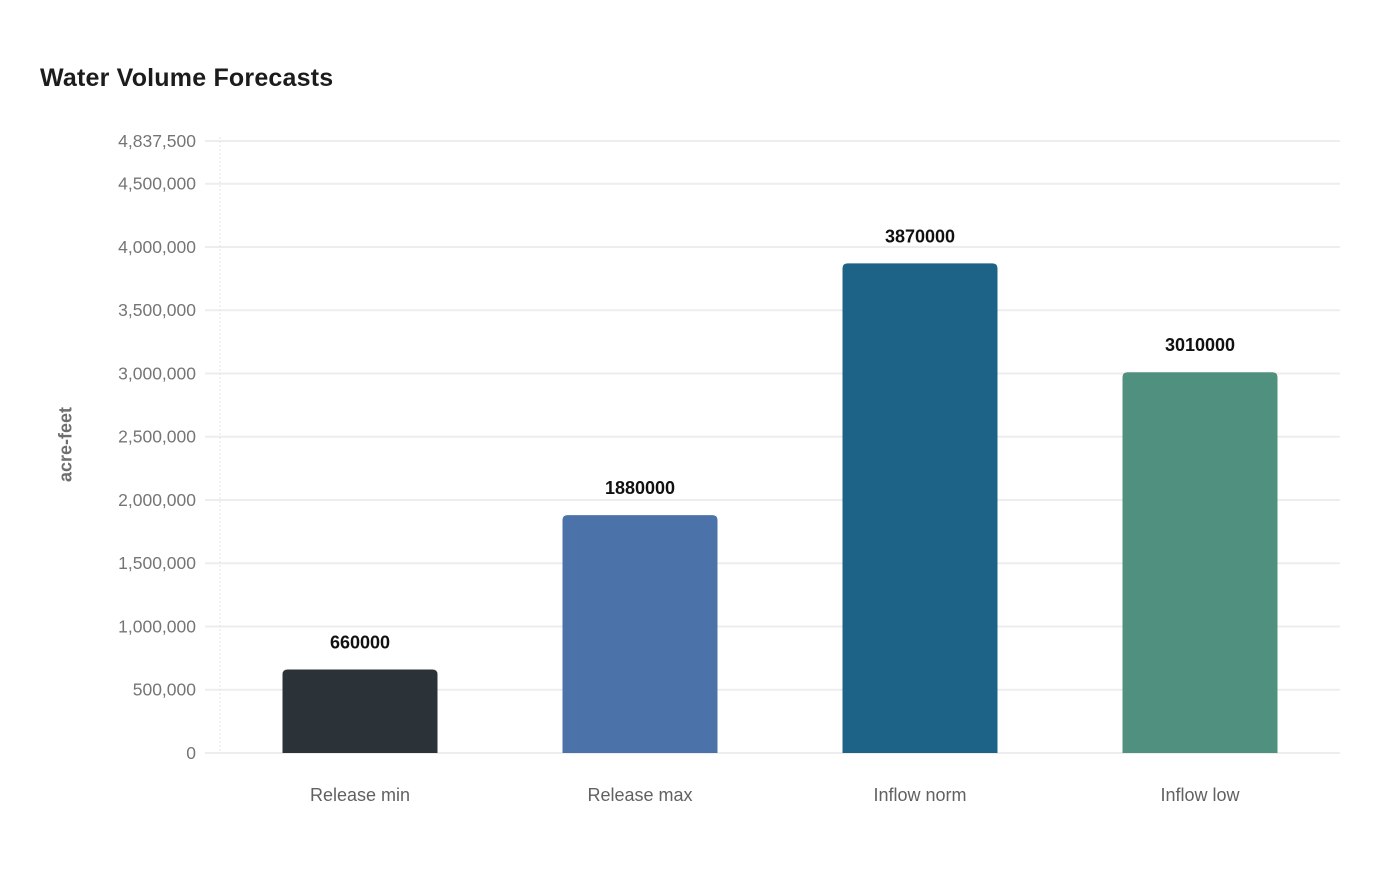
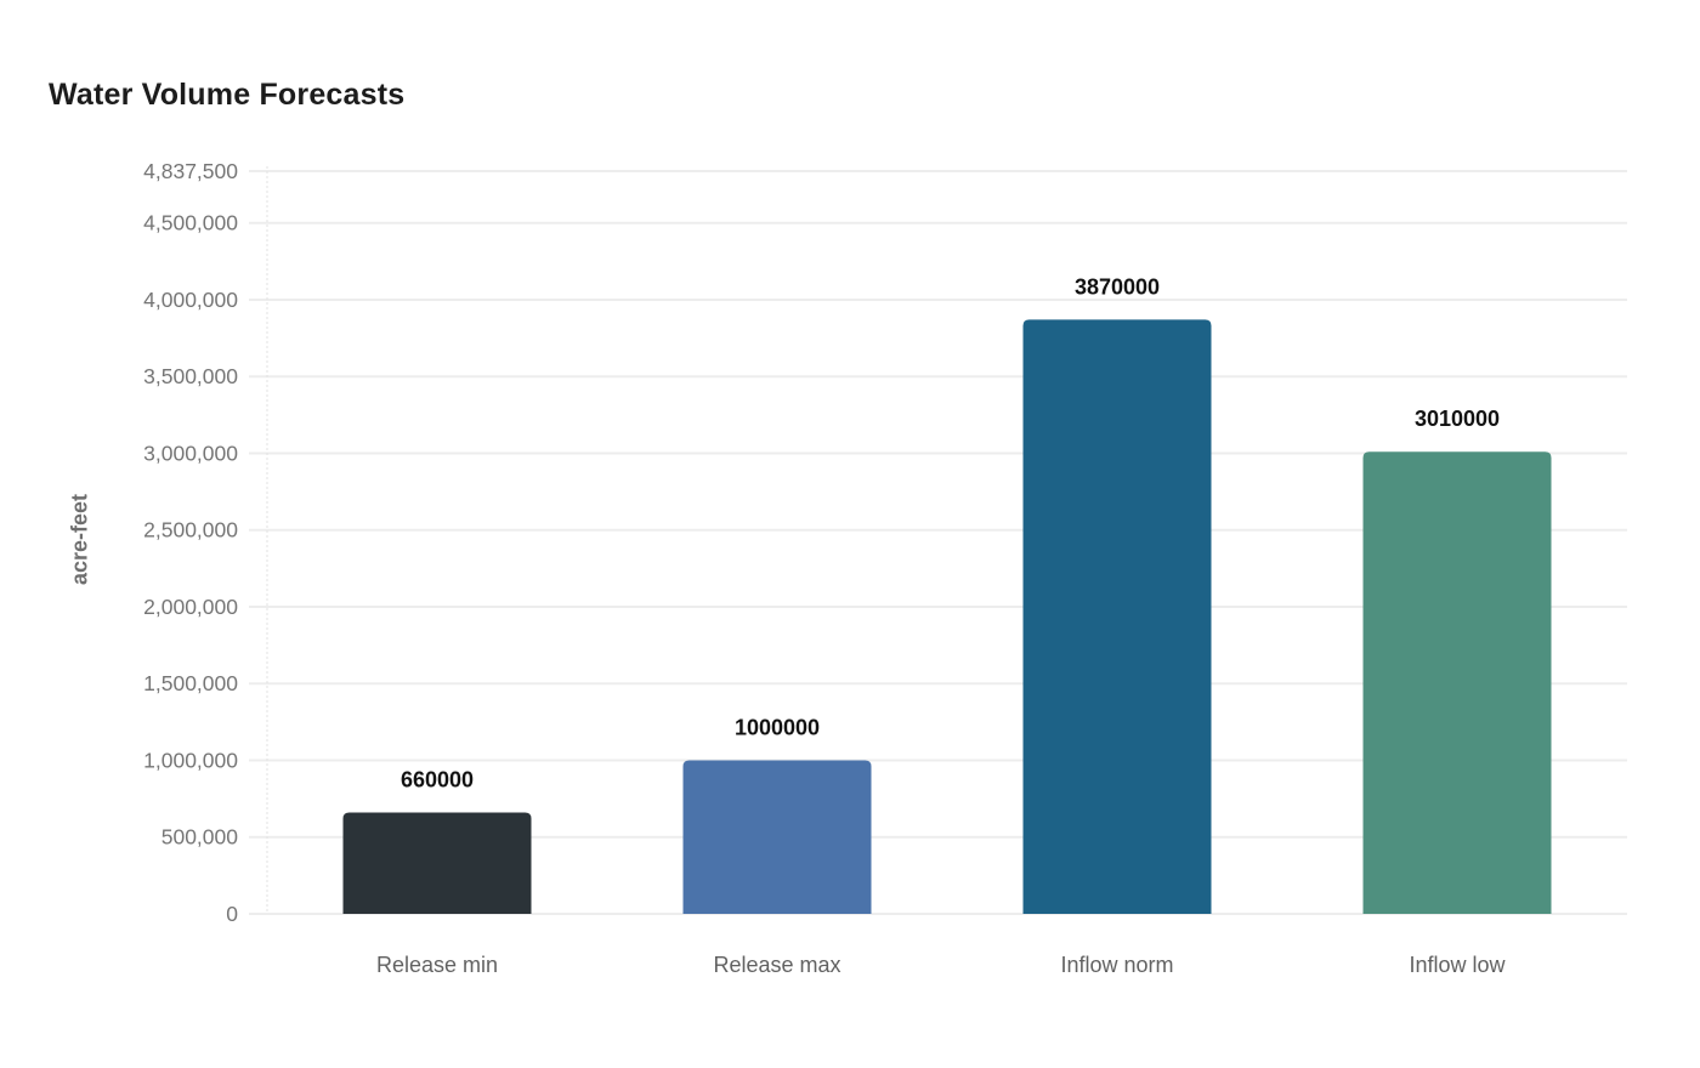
Release max: 1880000 -> 1000000
